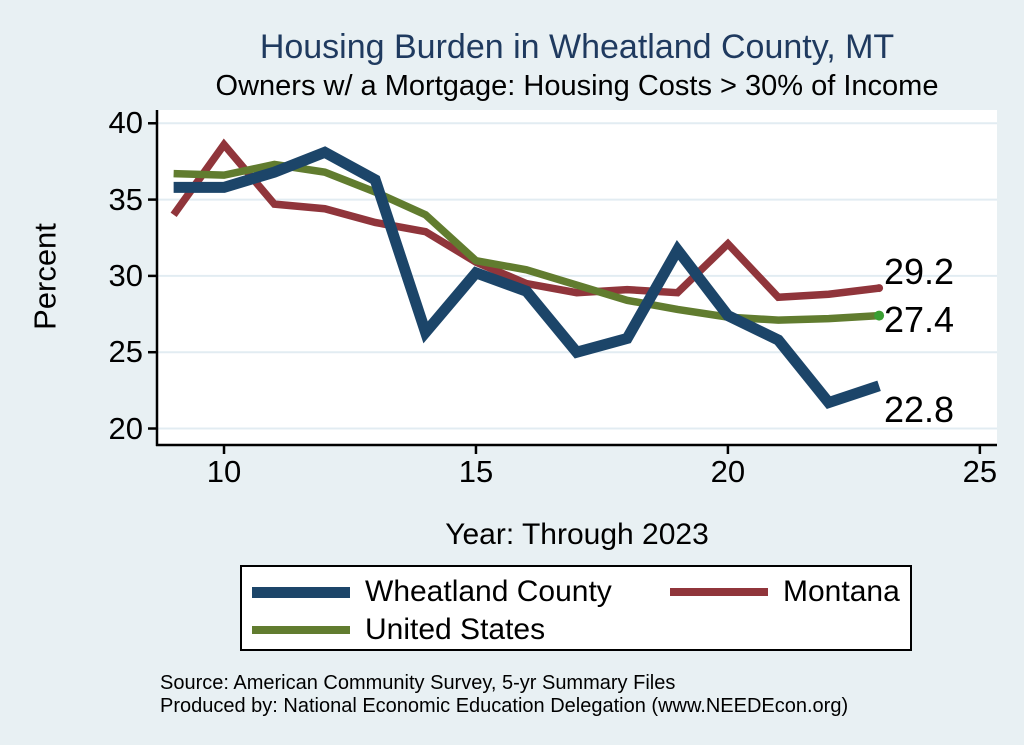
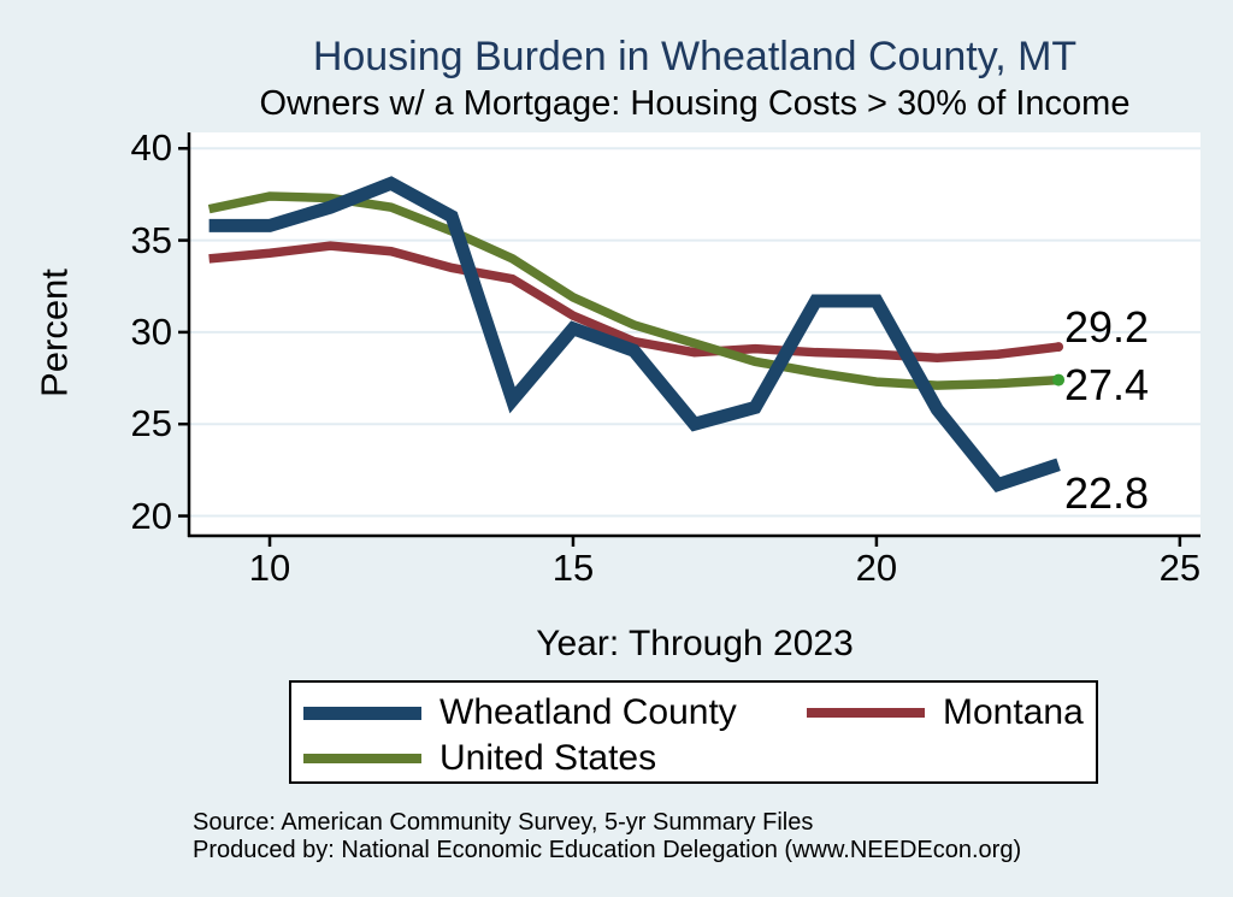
Montana/10: 38.6 -> 34.3
United States/10: 36.6 -> 37.4
United States/15: 31.0 -> 31.9
Montana/20: 32.1 -> 28.8
Wheatland County/20: 27.4 -> 31.7
